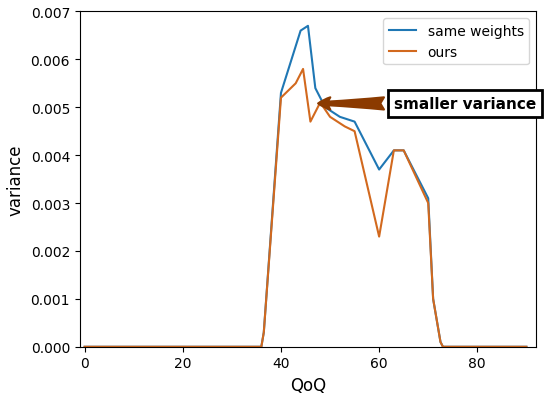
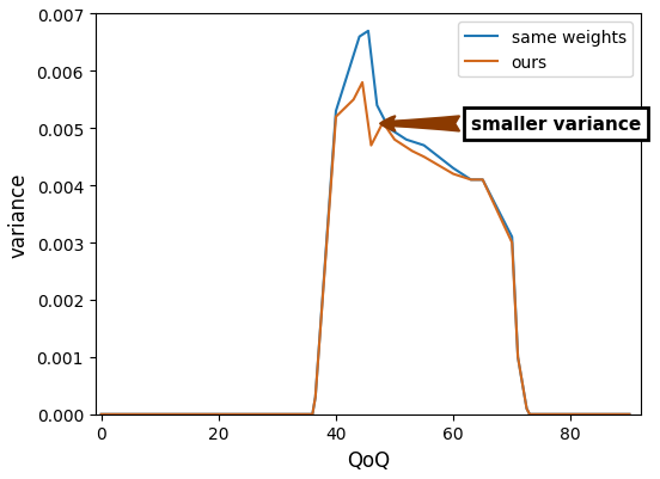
same weights/60: 0.0037 -> 0.0043
ours/60: 0.0023 -> 0.0042
